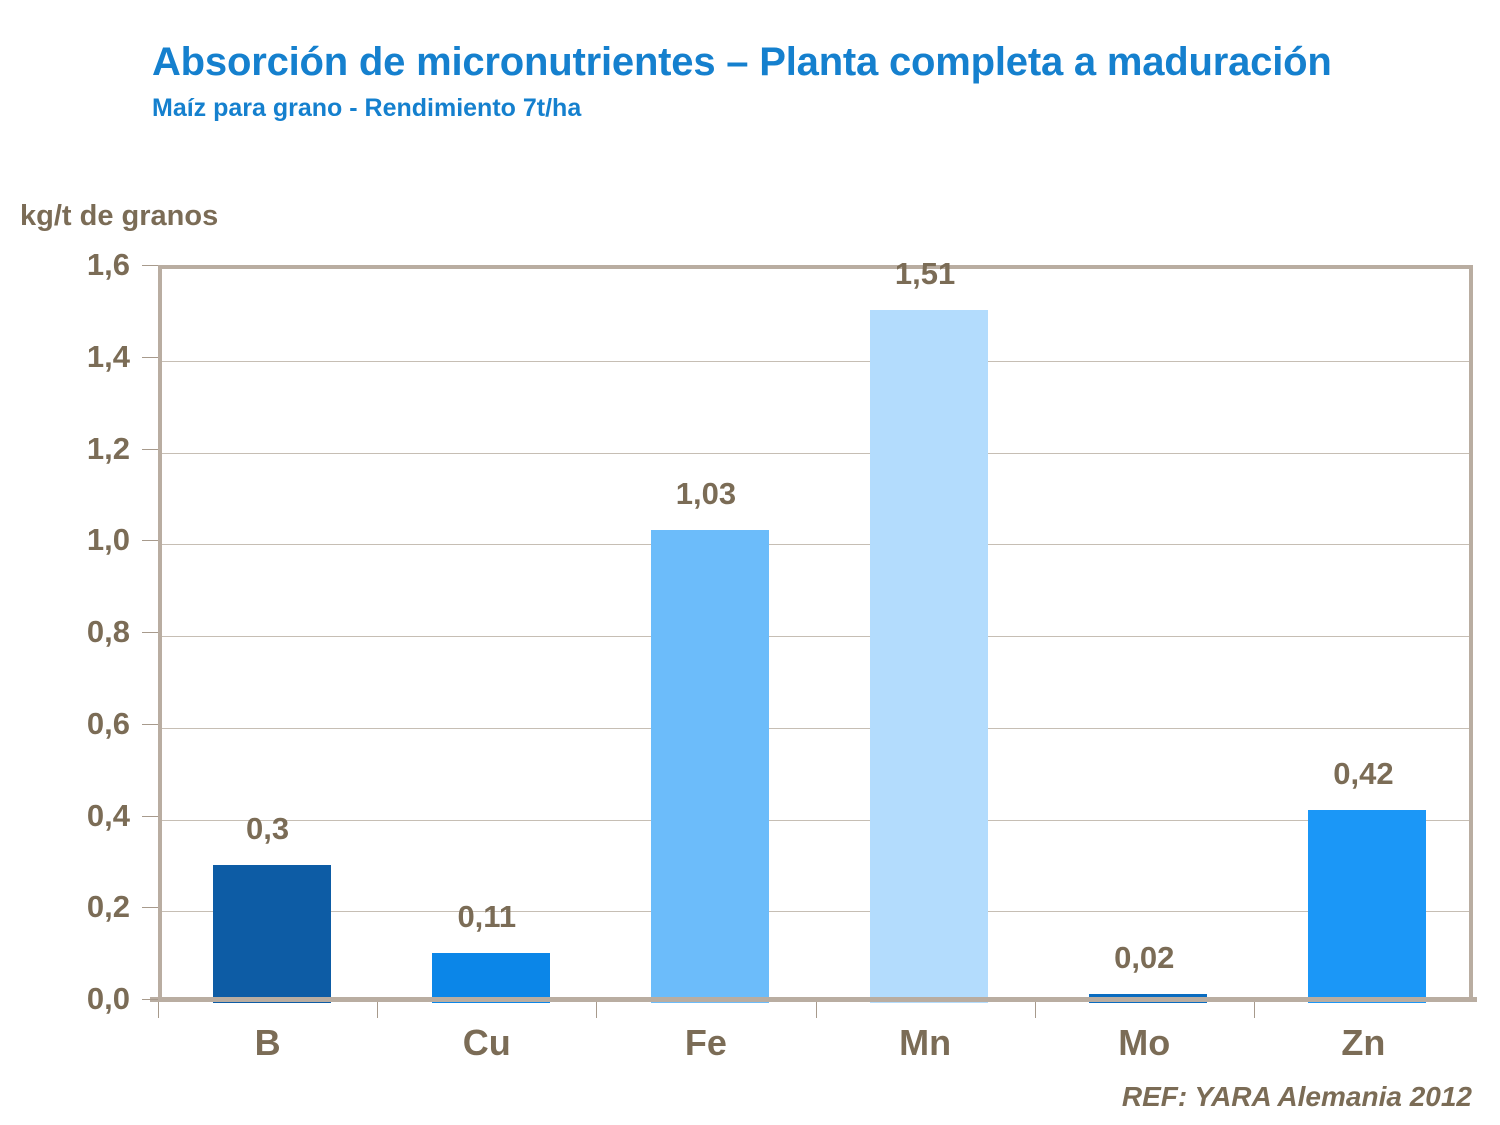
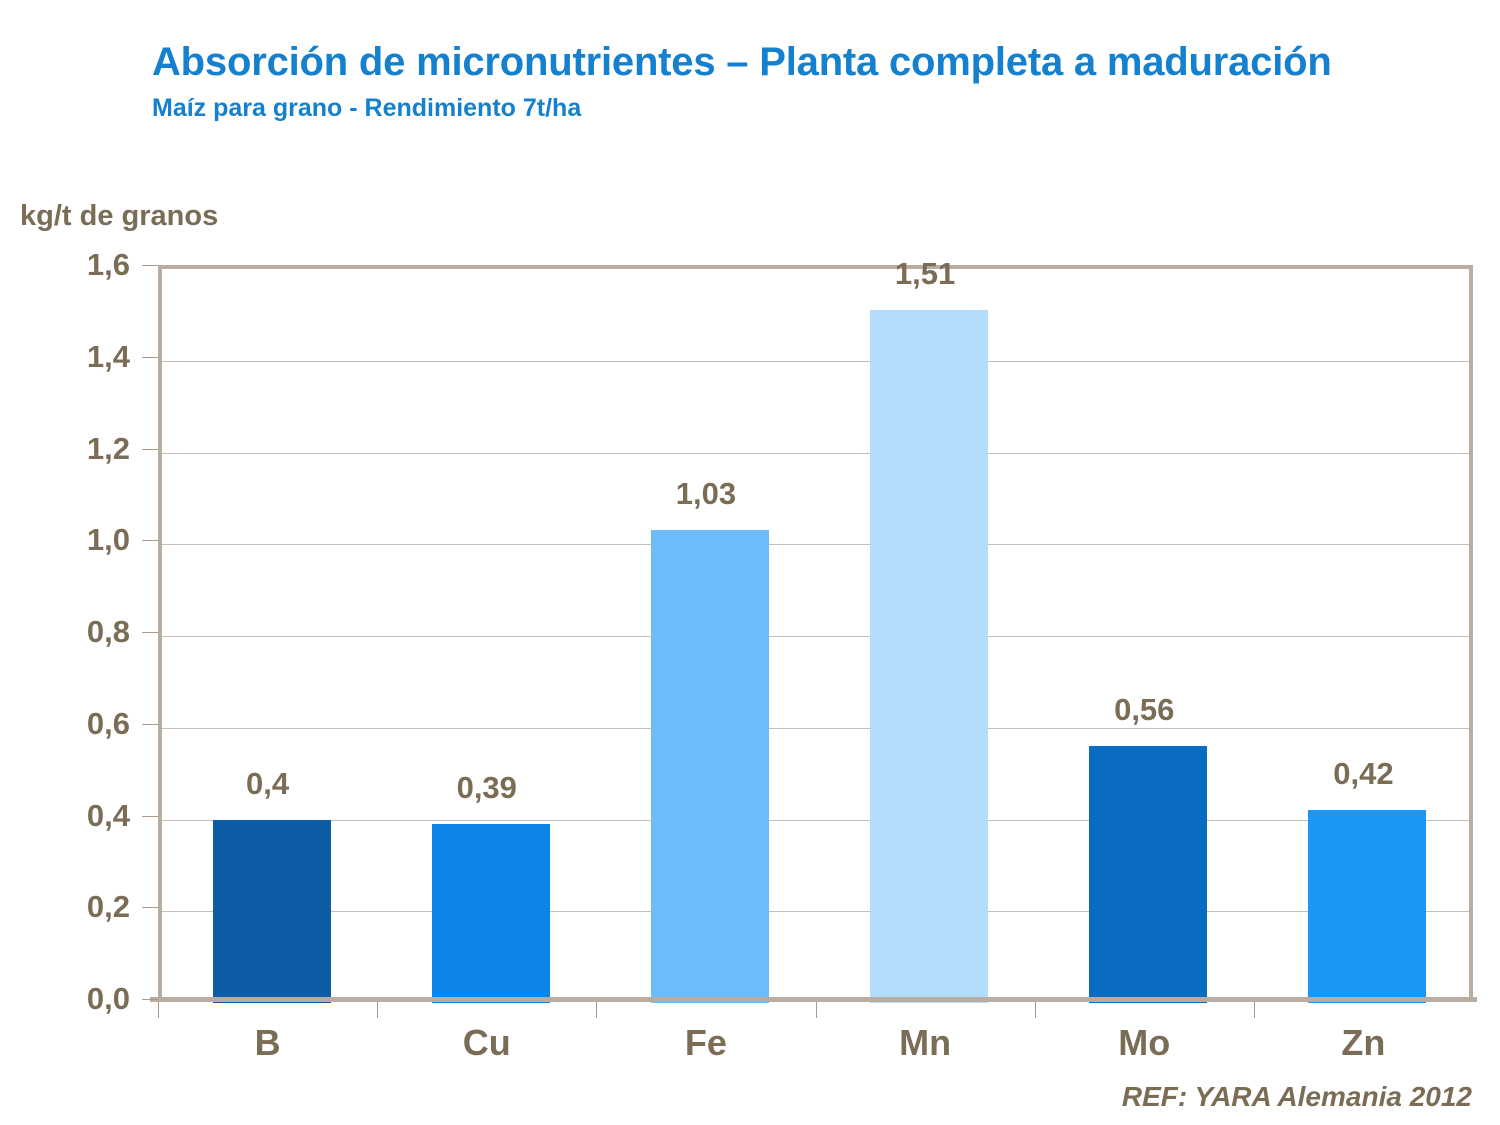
B: 0,3 -> 0,4
Cu: 0,11 -> 0,39
Mo: 0,02 -> 0,56
